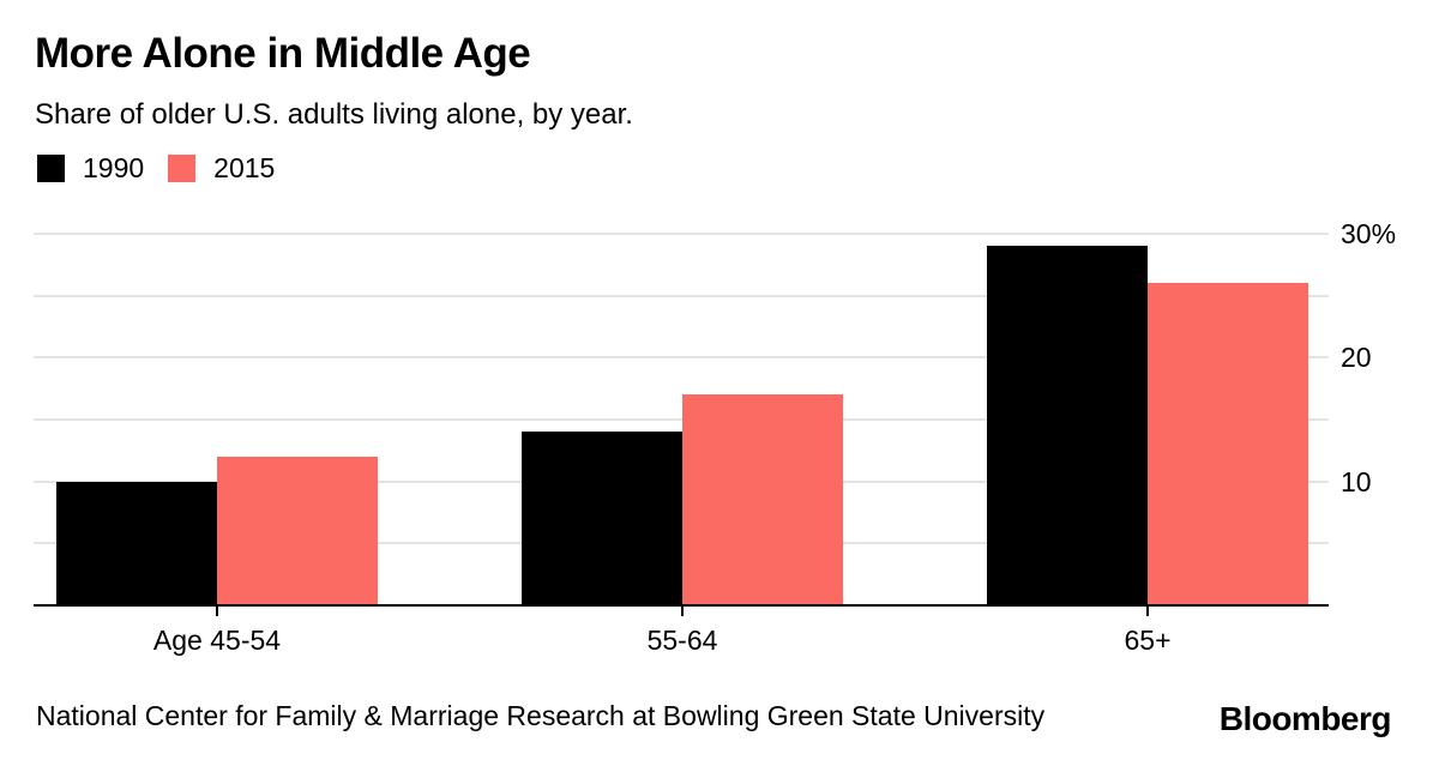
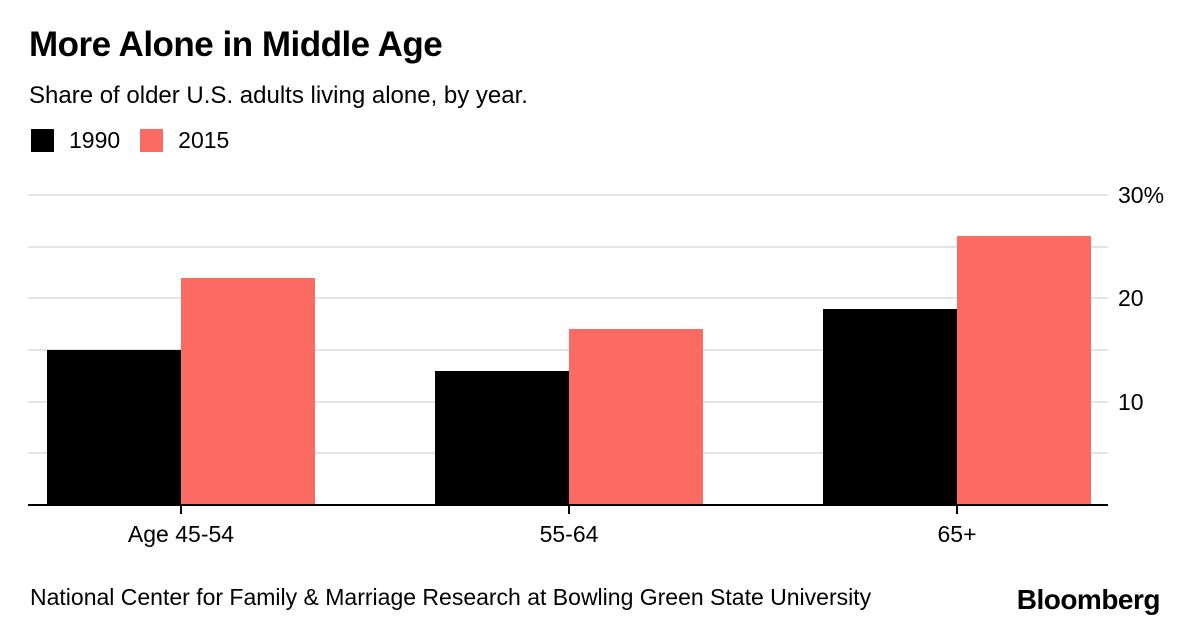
1990/Age 45-54: 10% -> 15%
2015/Age 45-54: 12% -> 22%
1990/55-64: 14% -> 13%
1990/65+: 29% -> 19%
